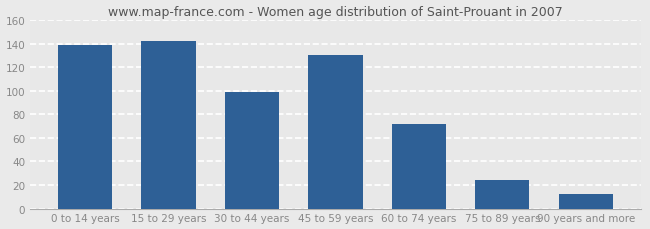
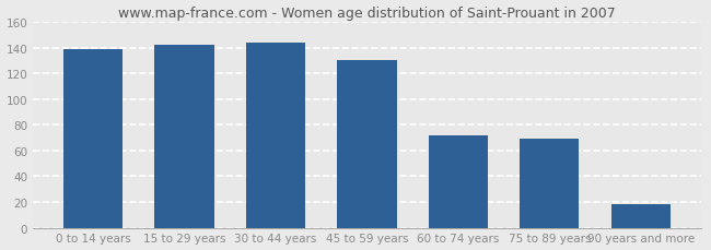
30 to 44 years: 99 -> 144
75 to 89 years: 24 -> 69
90 years and more: 12 -> 18
